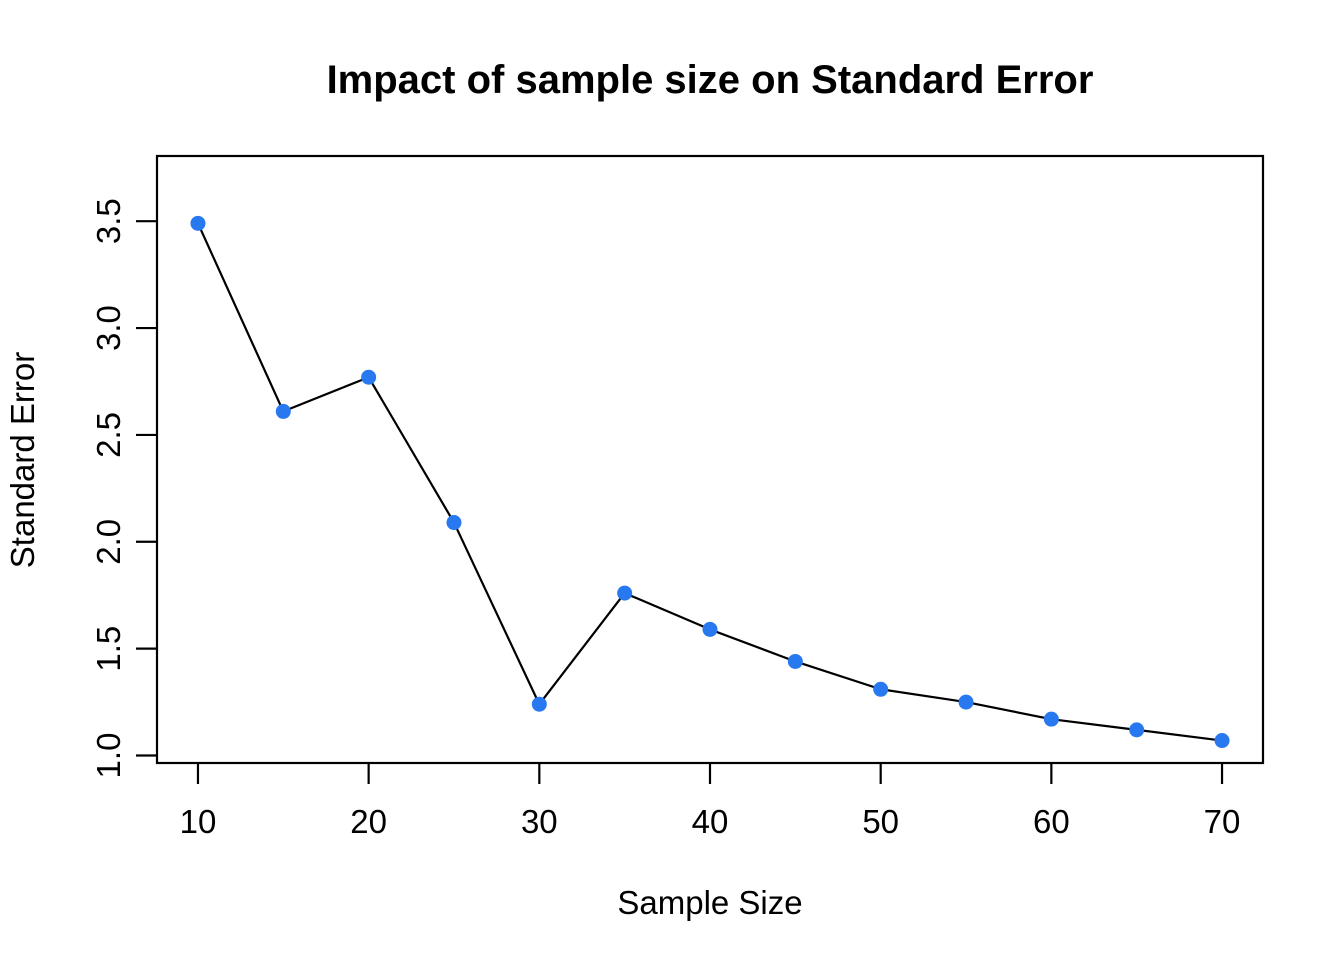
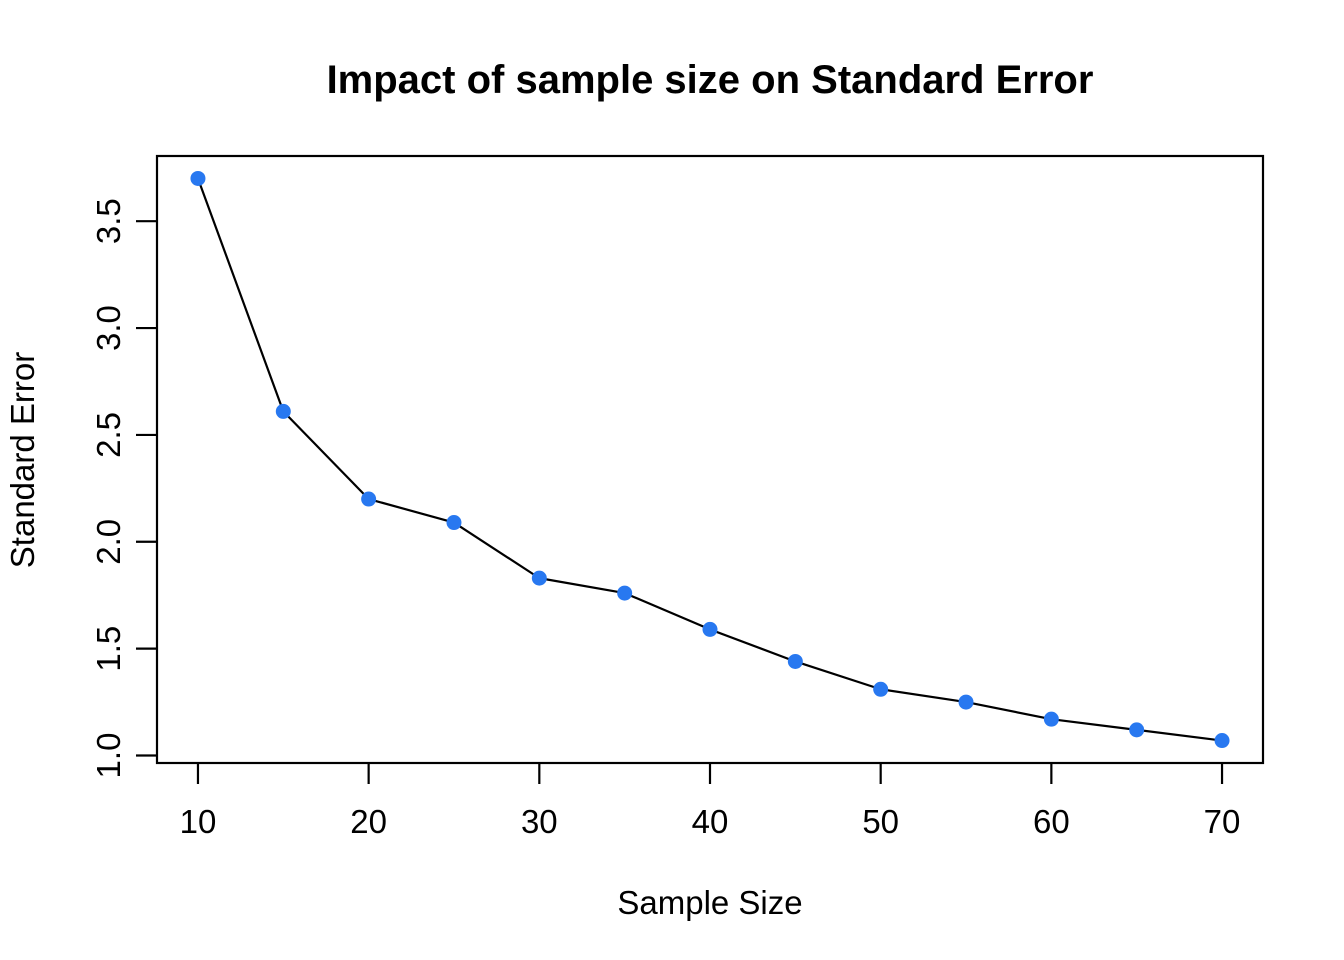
10: 3.49 -> 3.70
20: 2.77 -> 2.20
30: 1.24 -> 1.83
